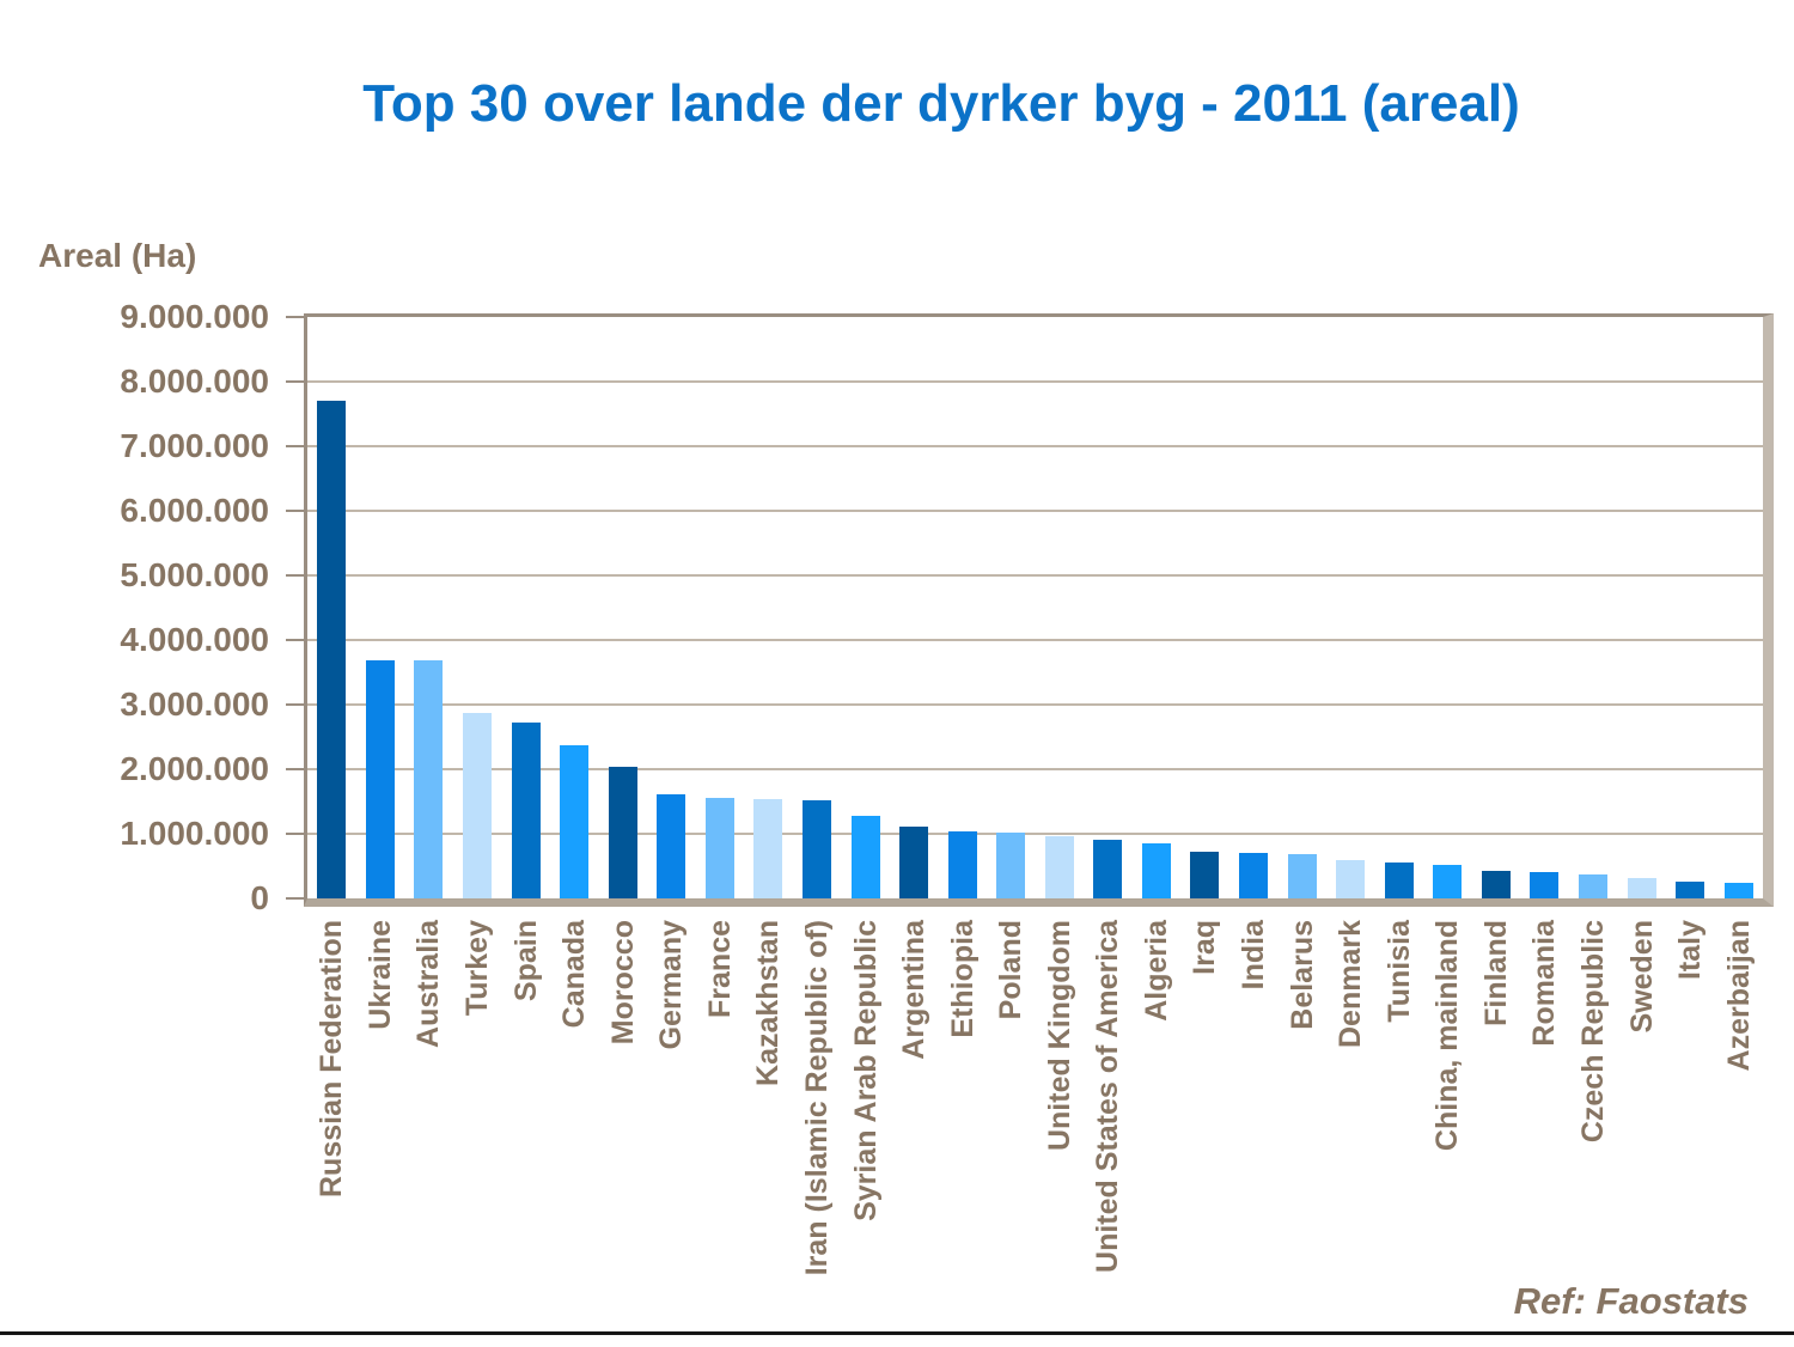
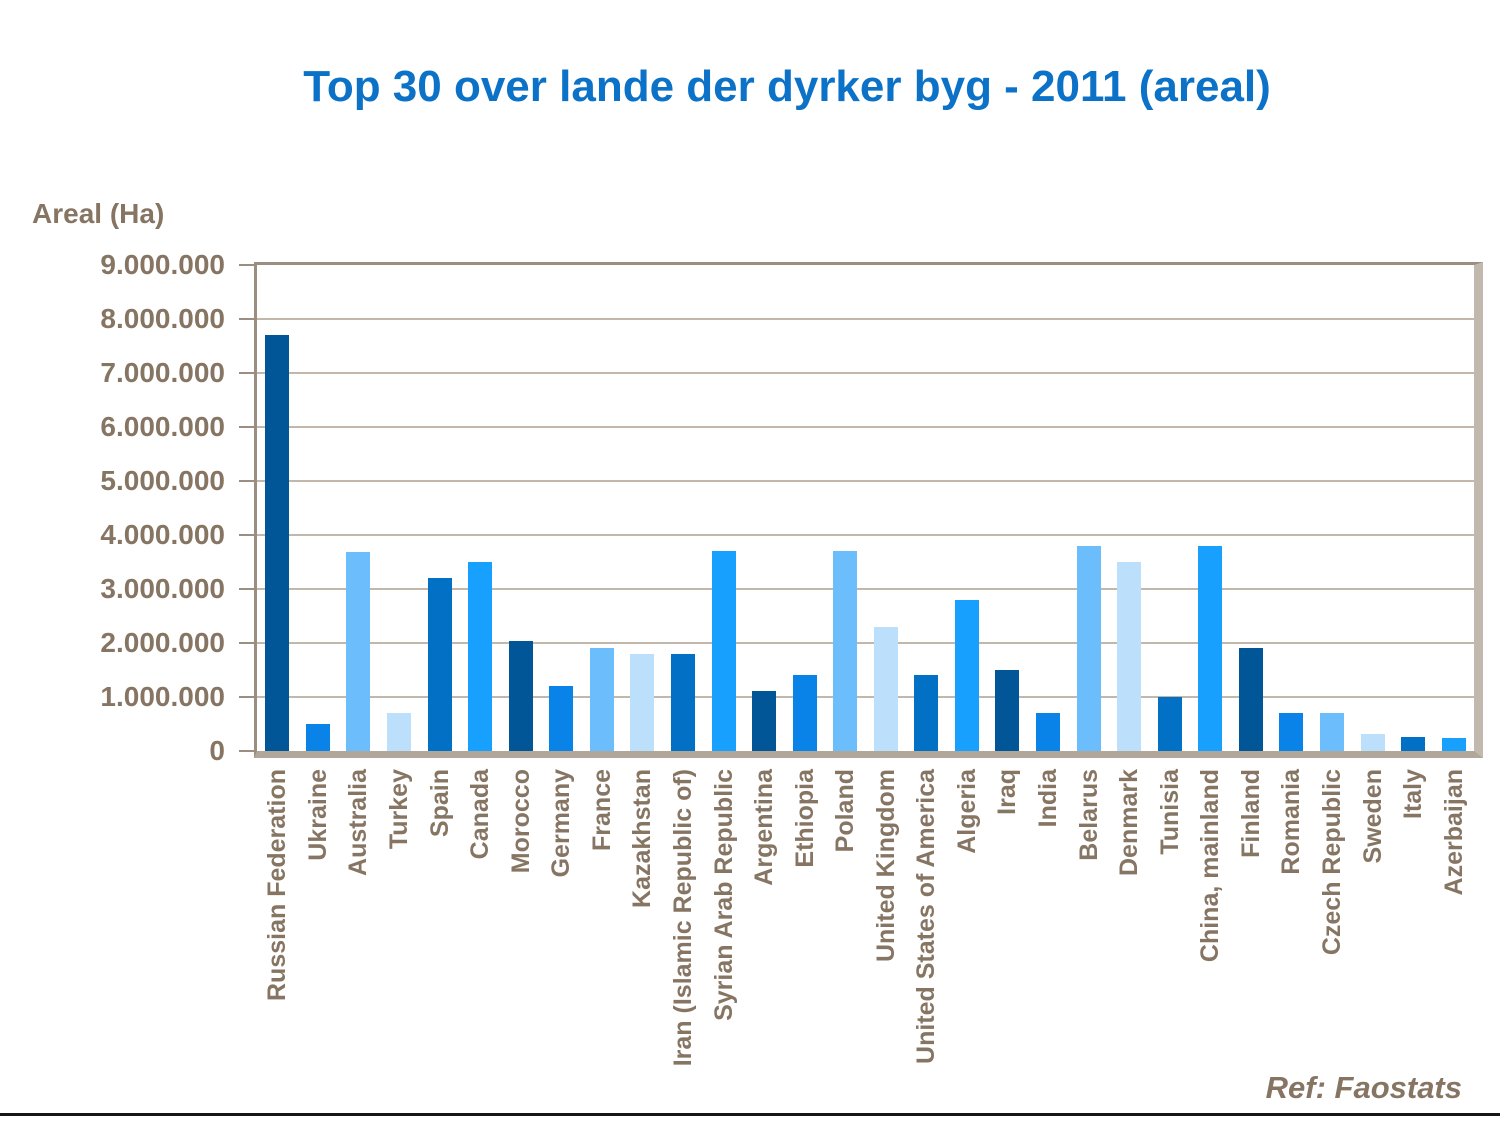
Ukraine: 3700000 -> 500000
Turkey: 2900000 -> 700000
Spain: 2700000 -> 3200000
Canada: 2400000 -> 3500000
Germany: 1600000 -> 1200000
France: 1600000 -> 1900000
Kazakhstan: 1500000 -> 1800000
Iran (Islamic Republic of): 1500000 -> 1800000
Syrian Arab Republic: 1300000 -> 3700000
Ethiopia: 1000000 -> 1400000
Poland: 1000000 -> 3700000
United Kingdom: 1000000 -> 2300000
United States of America: 900000 -> 1400000
Algeria: 800000 -> 2800000
Iraq: 700000 -> 1500000
Belarus: 700000 -> 3800000
Denmark: 600000 -> 3500000
Tunisia: 600000 -> 1000000
China, mainland: 500000 -> 3800000
Finland: 400000 -> 1900000
Romania: 400000 -> 700000
Czech Republic: 400000 -> 700000
